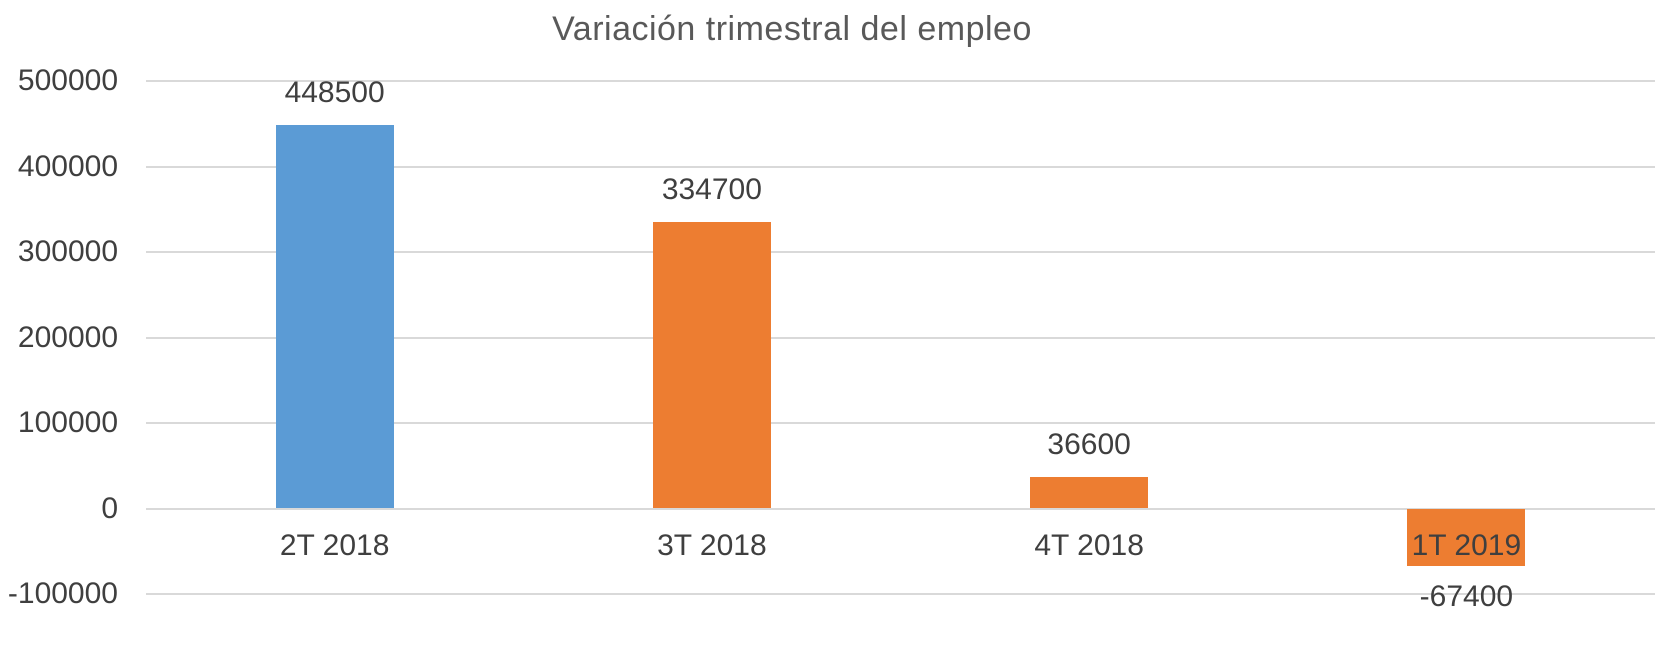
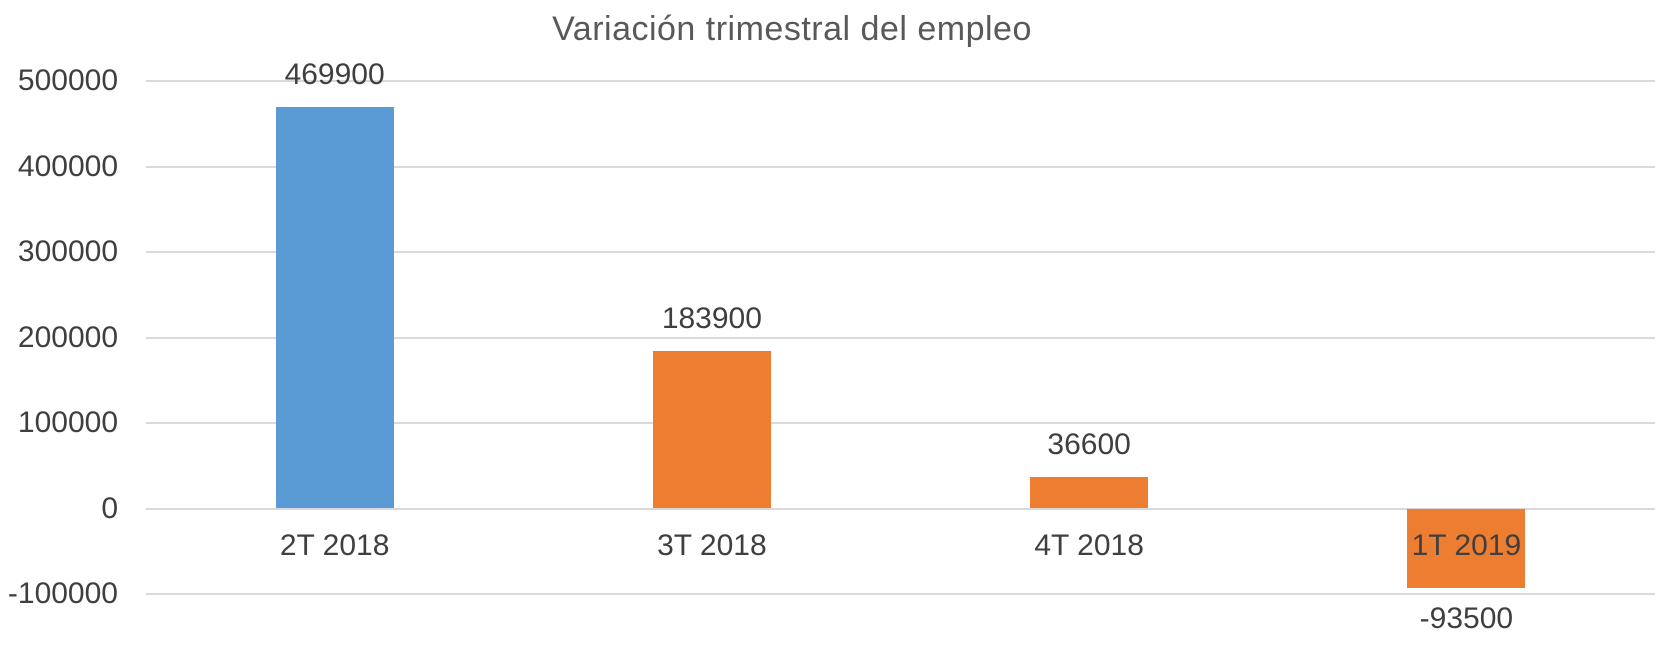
2T 2018: 448500 -> 469900
3T 2018: 334700 -> 183900
1T 2019: -67400 -> -93500
